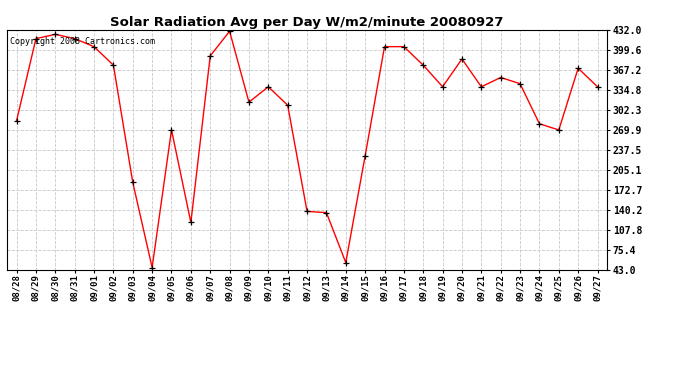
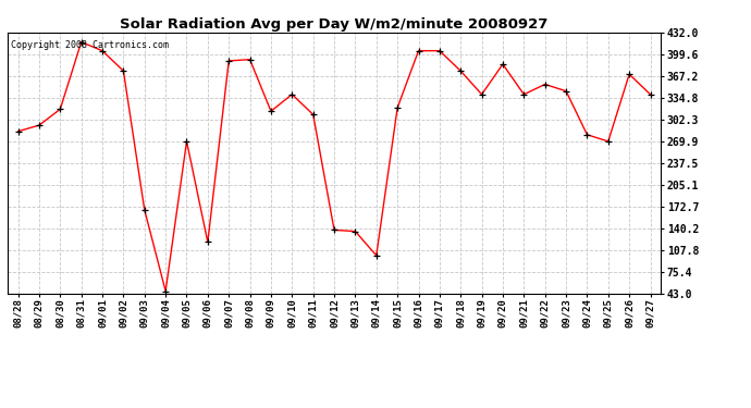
08/29: 418 -> 294
08/30: 425 -> 318
09/03: 185 -> 168
09/08: 430 -> 392
09/14: 55 -> 100
09/15: 228 -> 320
